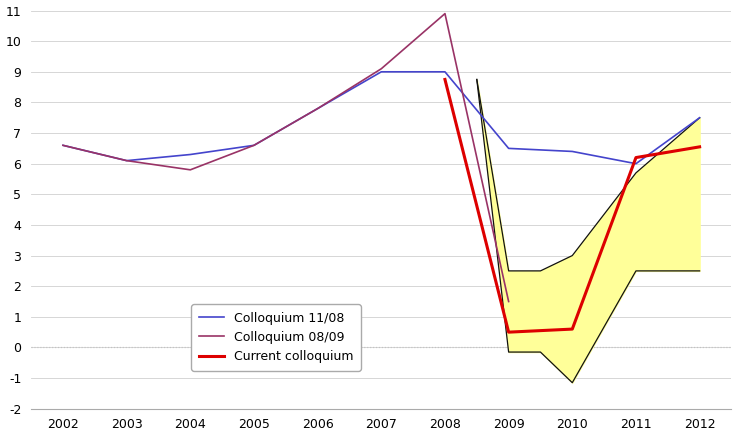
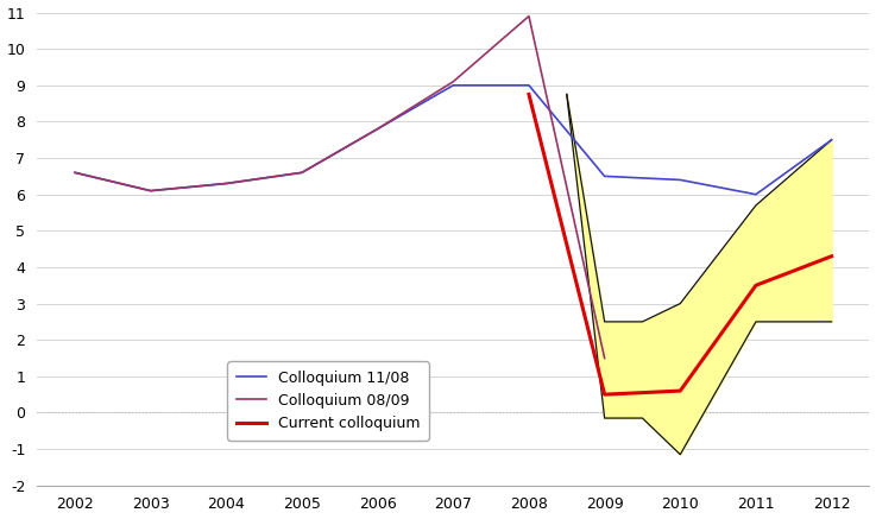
Colloquium 08/09/2004: 5.8 -> 6.3
Current colloquium/2011: 6.20 -> 3.50
Current colloquium/2012: 6.55 -> 4.30
